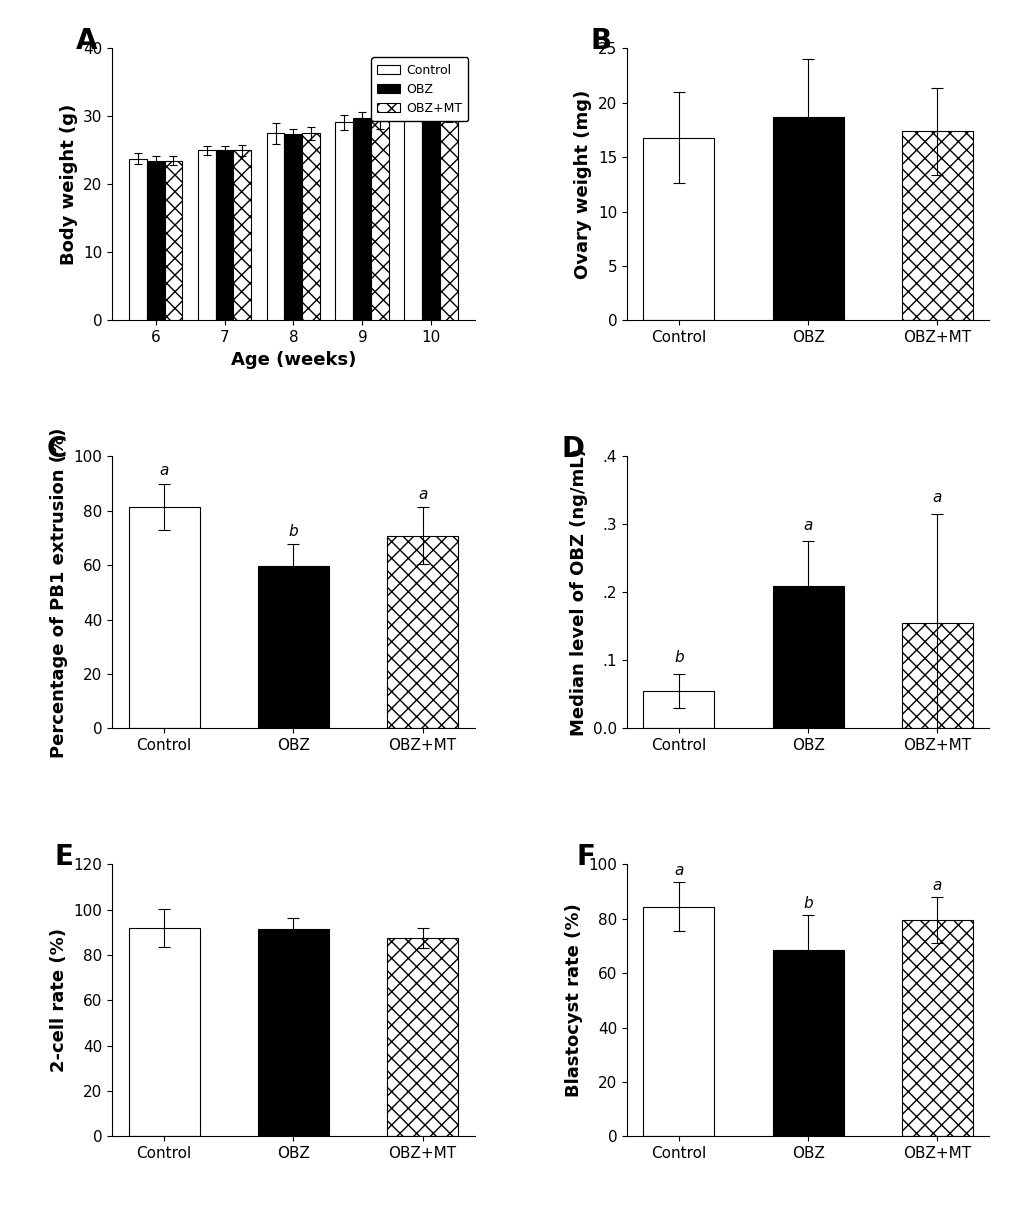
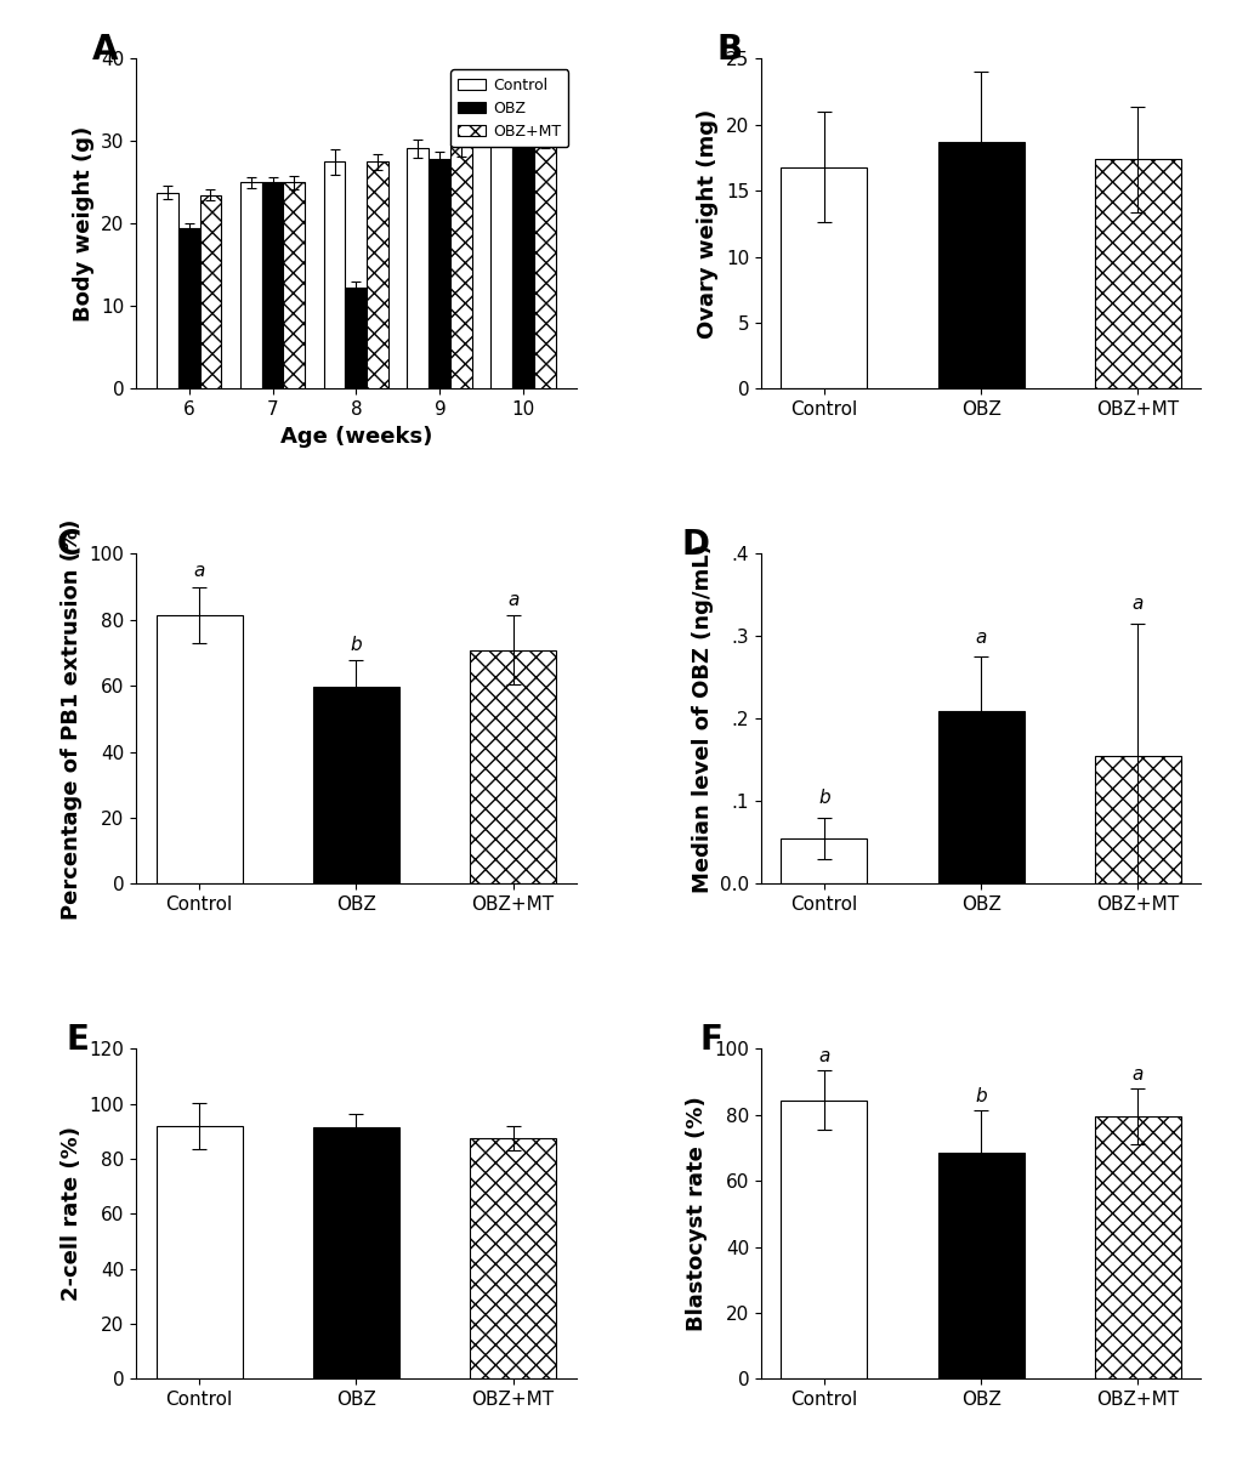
OBZ/6: 23.5 -> 19.4
OBZ/8: 27.4 -> 12.2
OBZ/9: 29.7 -> 27.8
